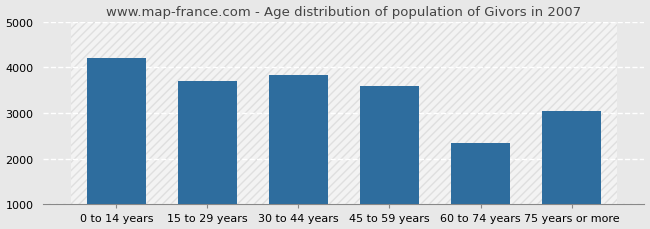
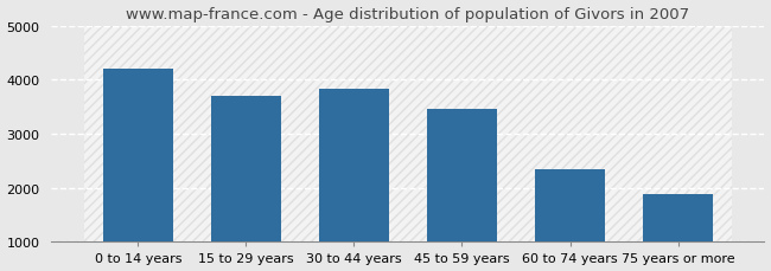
45 to 59 years: 3600 -> 3460
75 years or more: 3050 -> 1890
